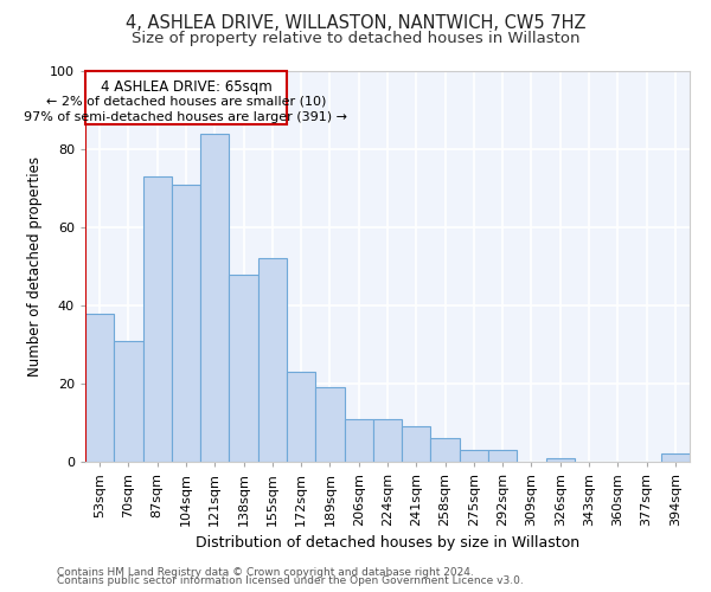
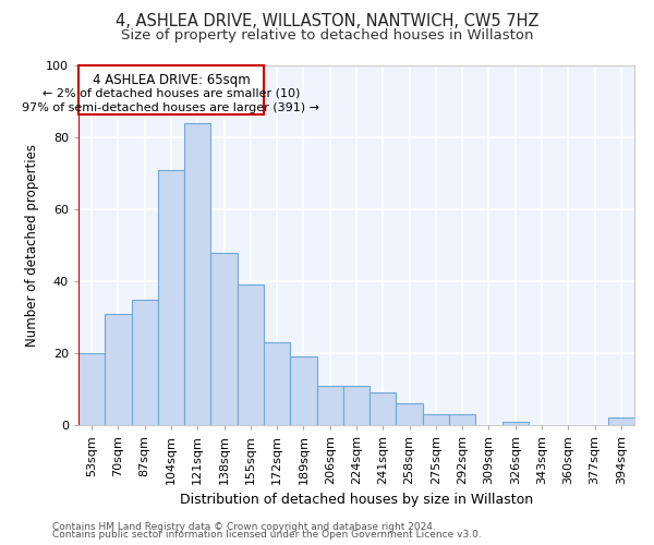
53sqm: 38 -> 20
87sqm: 73 -> 35
155sqm: 52 -> 39
